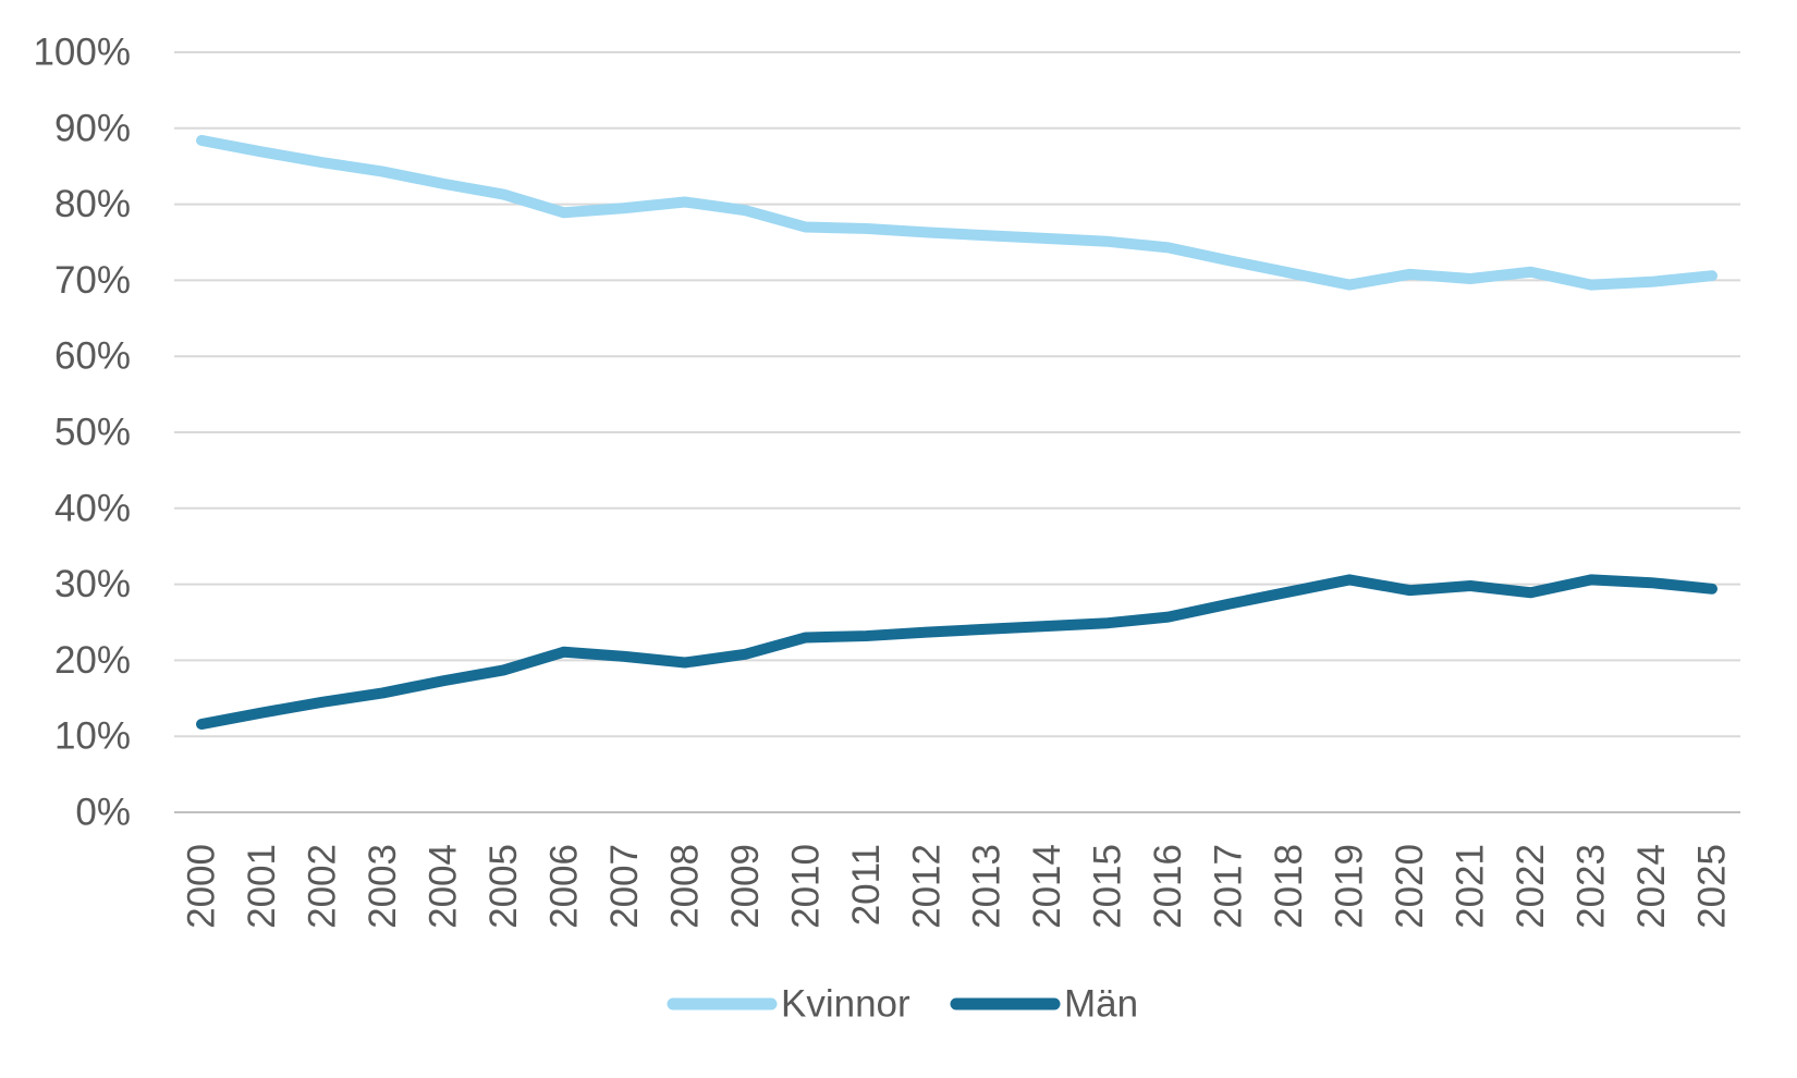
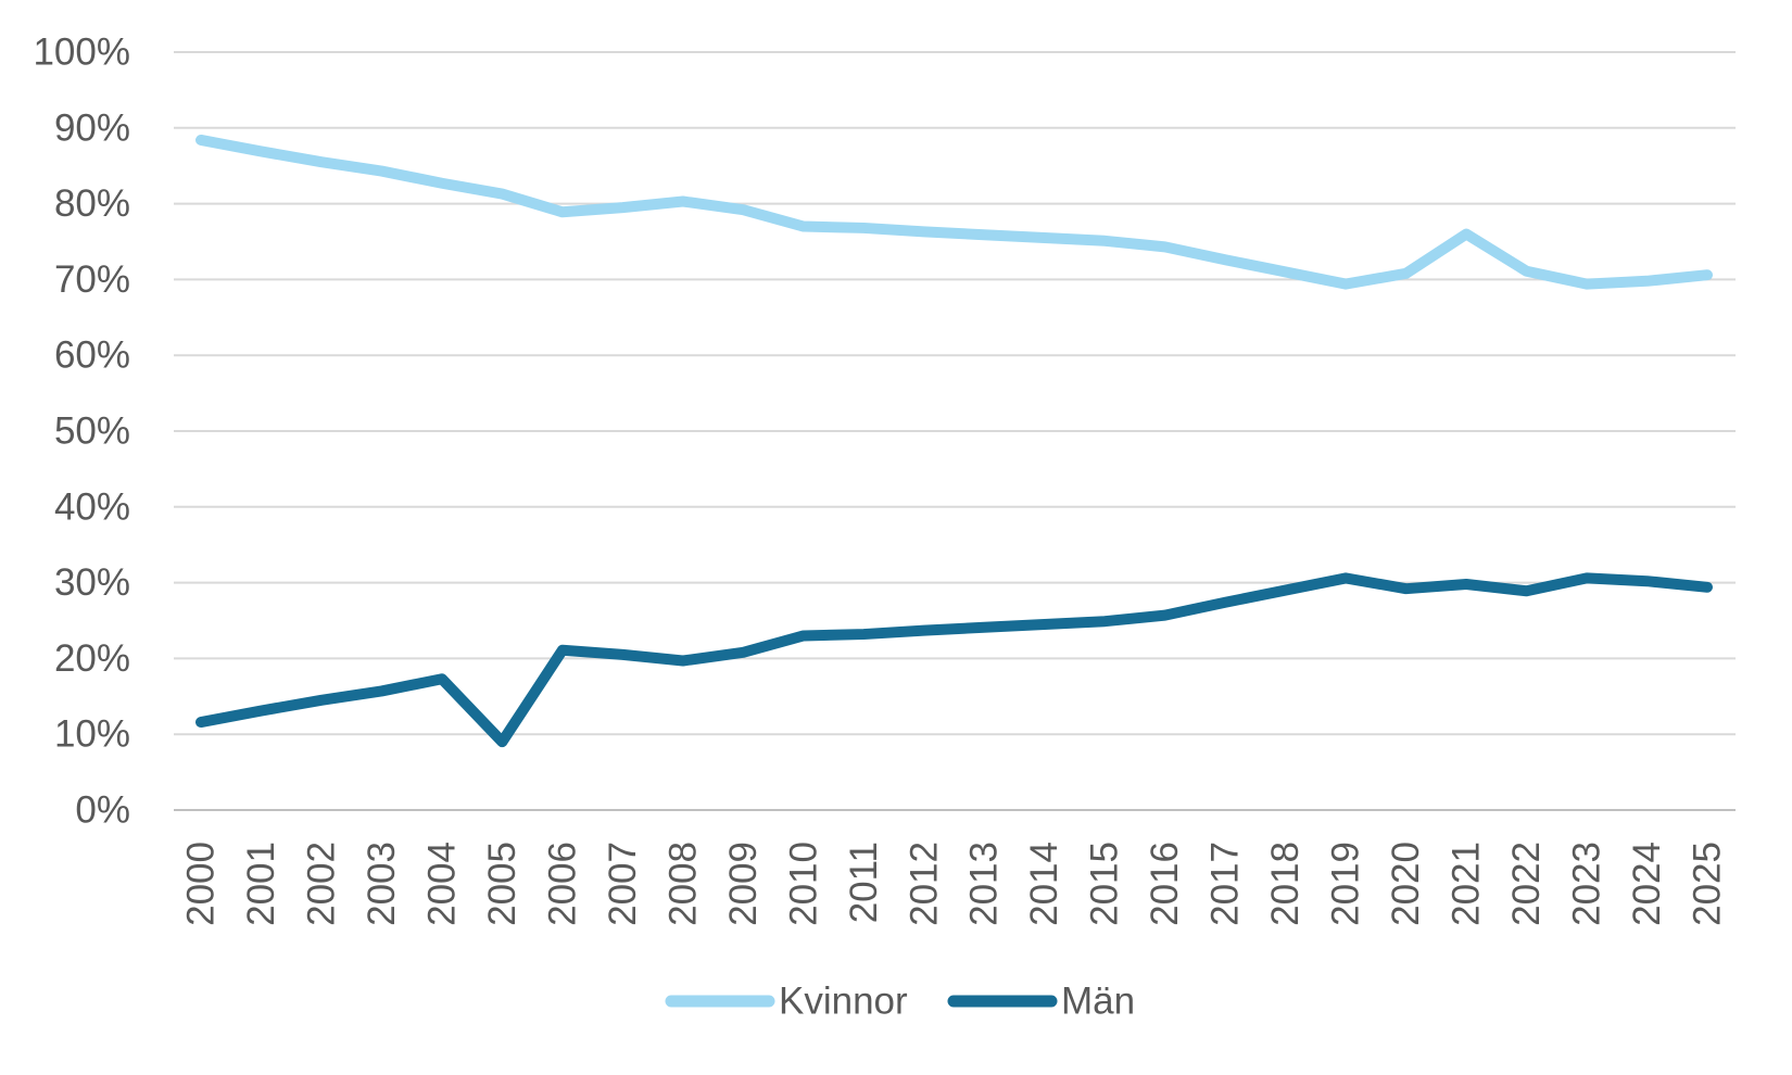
Män/2005: 19% -> 9%
Kvinnor/2021: 70% -> 76%
